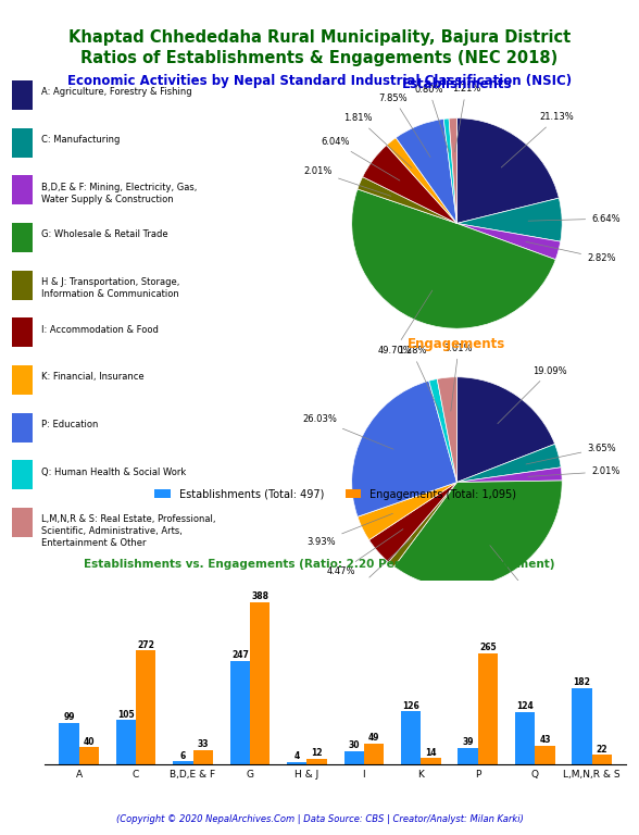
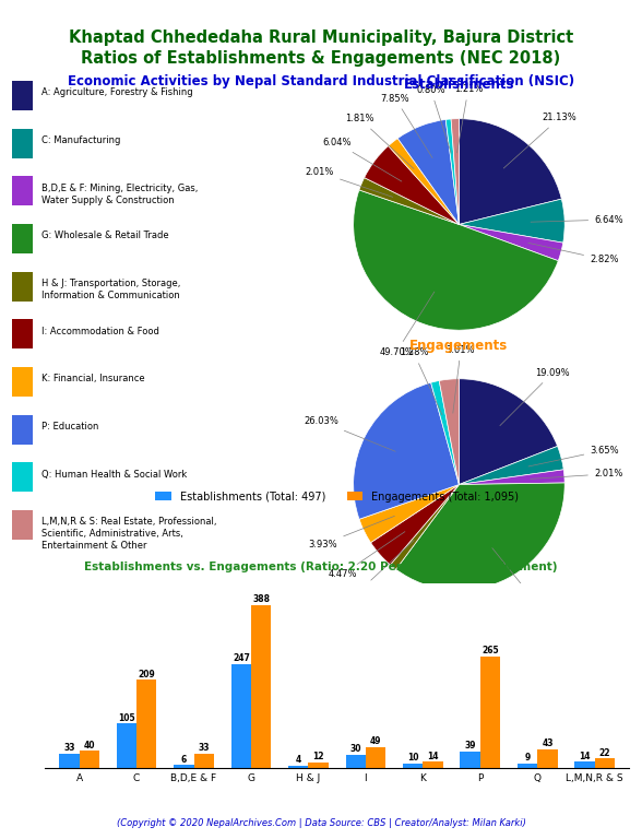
Establishments (Total: 497)/A: 99 -> 33
Engagements (Total: 1,095)/C: 272 -> 209
Establishments (Total: 497)/K: 126 -> 10
Establishments (Total: 497)/Q: 124 -> 9
Establishments (Total: 497)/L,M,N,R & S: 182 -> 14
